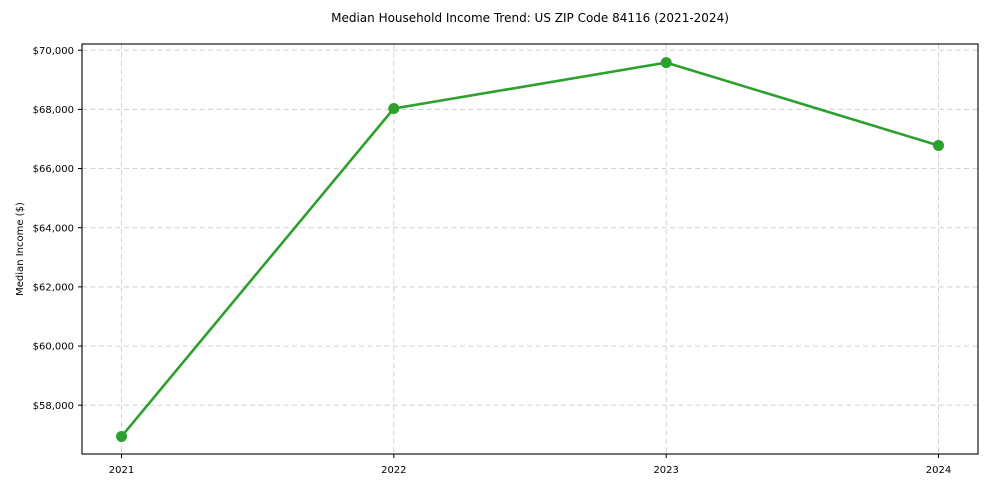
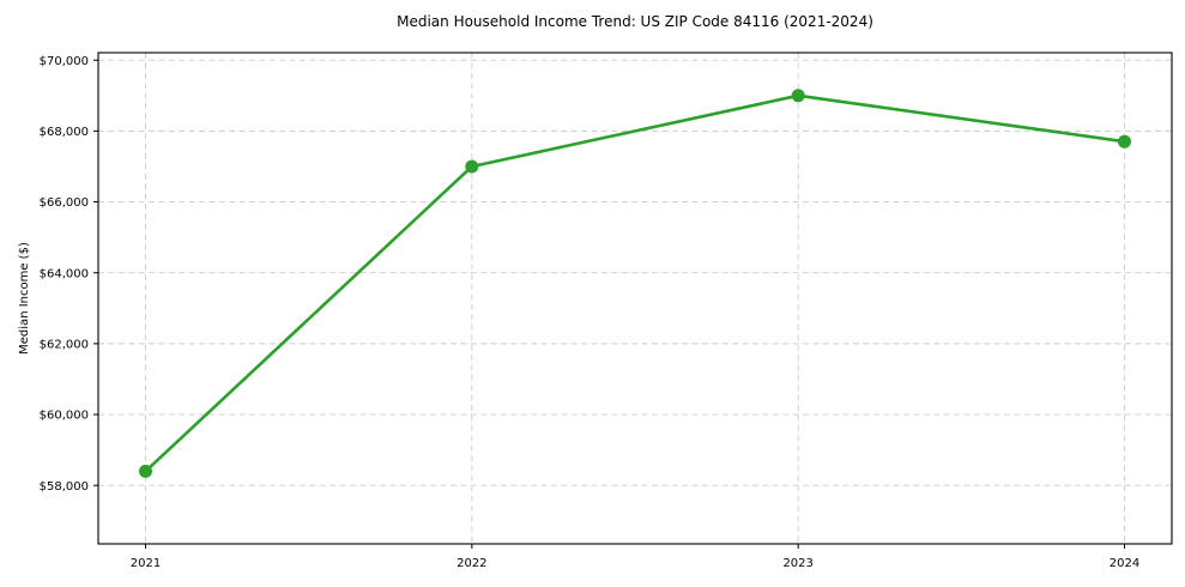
2021: $56900 -> $58400
2022: $68000 -> $67000
2023: $69600 -> $69000
2024: $66800 -> $67700
